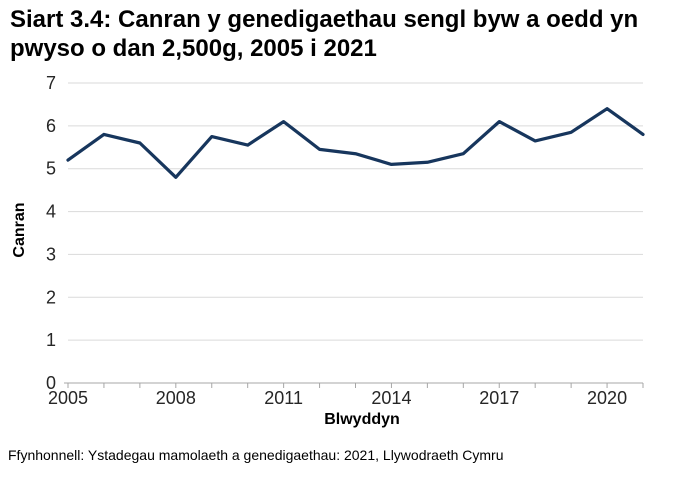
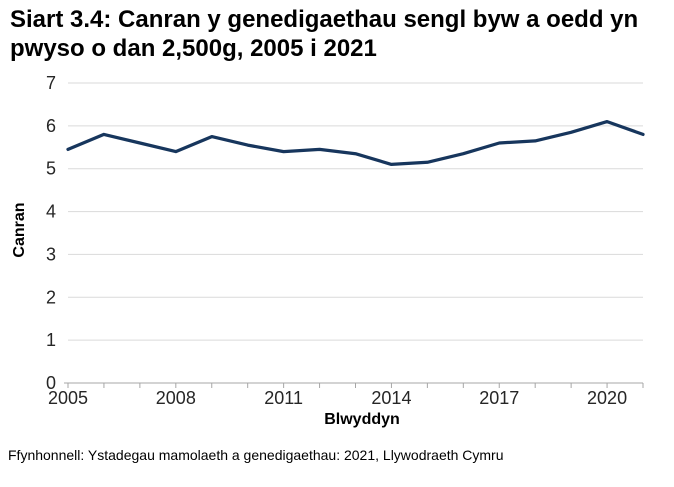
2005: 5.2 -> 5.5
2008: 4.8 -> 5.4
2011: 6.1 -> 5.4
2017: 6.1 -> 5.6
2020: 6.4 -> 6.1
